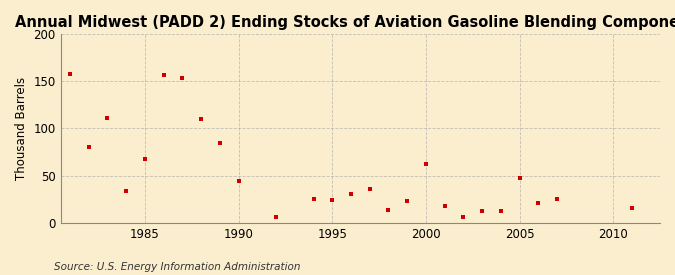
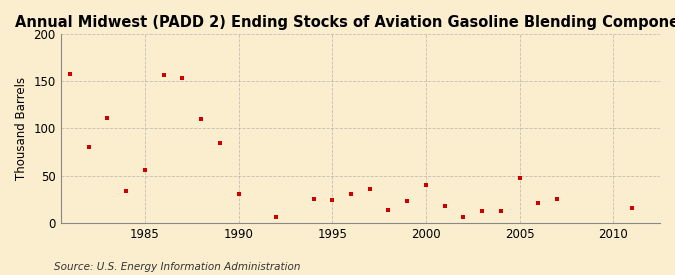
1985: 68 -> 56
1990: 44 -> 31
2000: 62 -> 40
